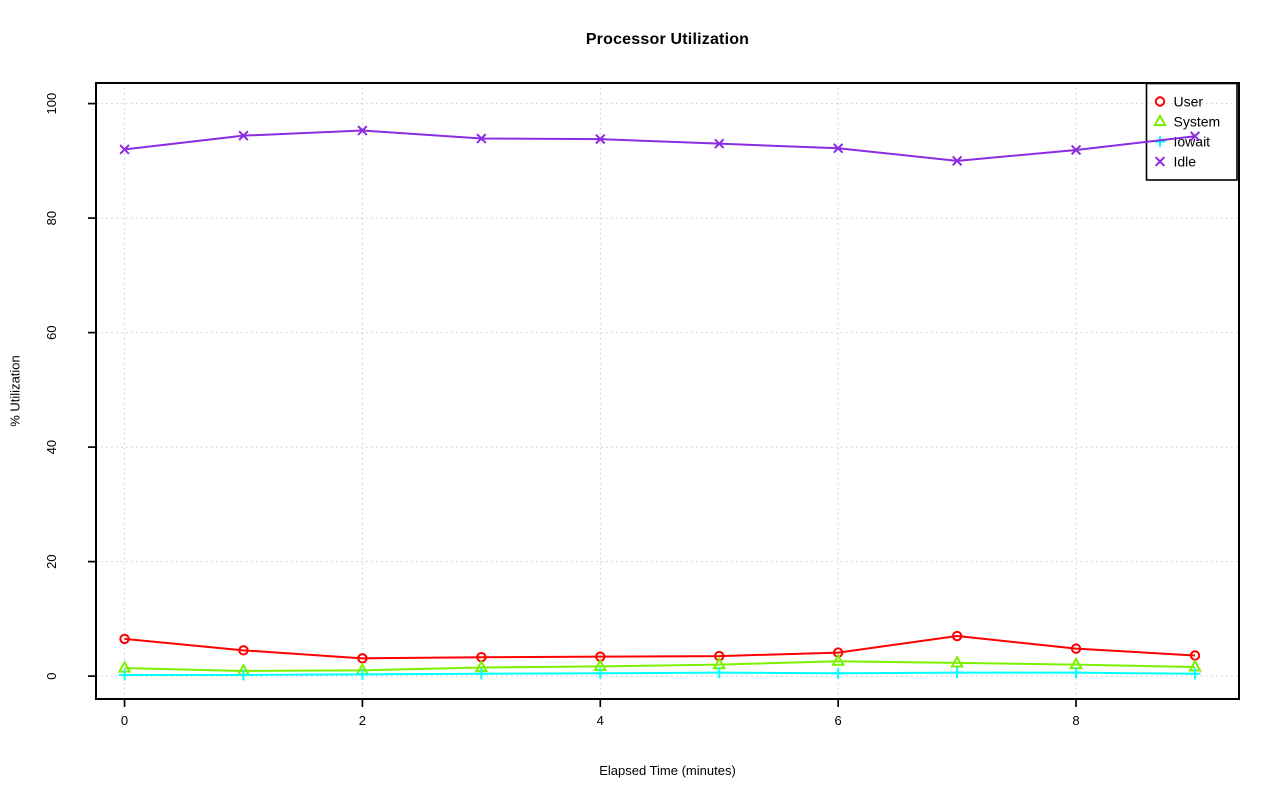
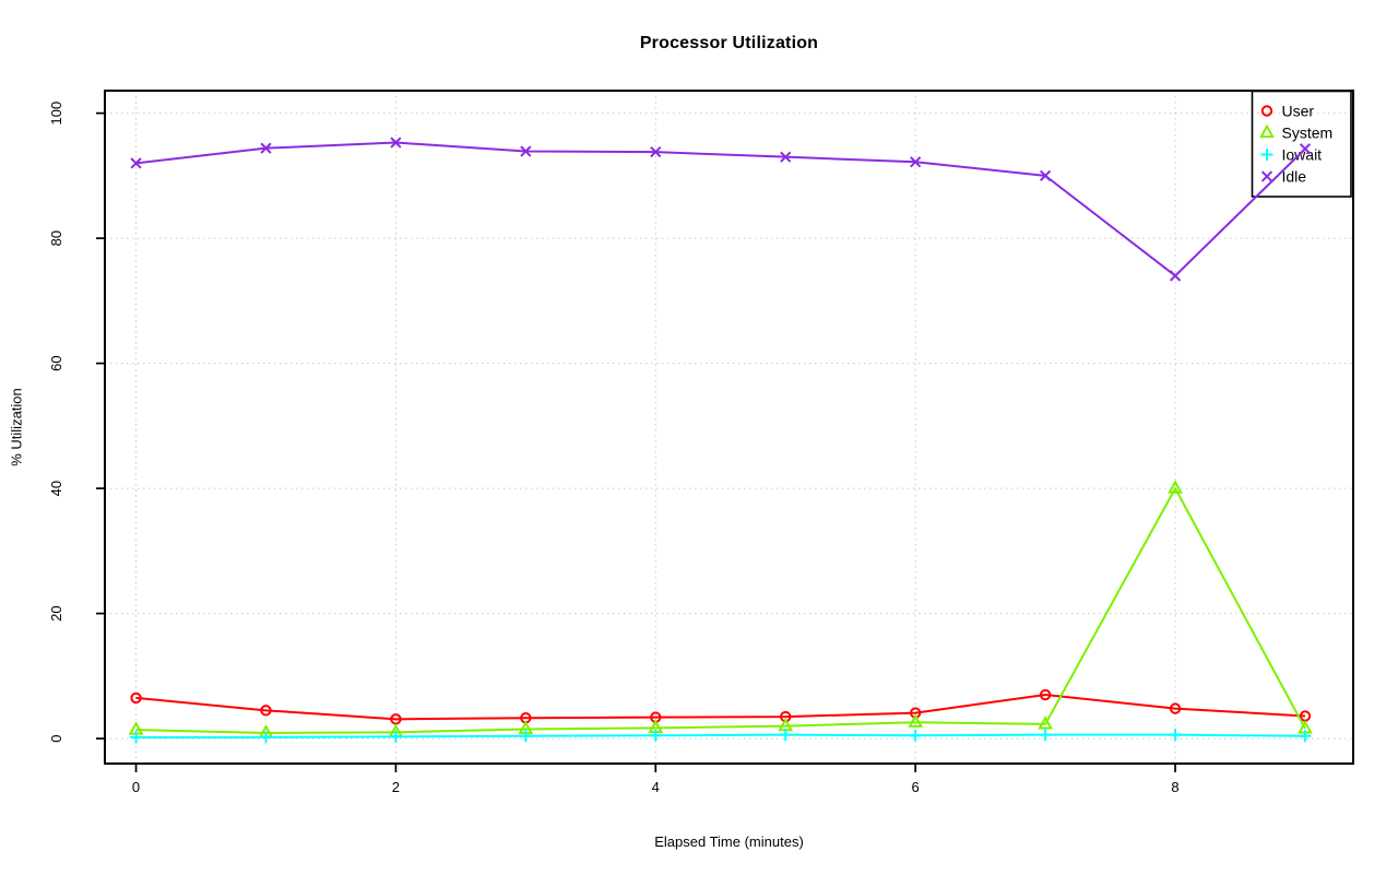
System/8: 2 -> 40
Idle/8: 92 -> 74
